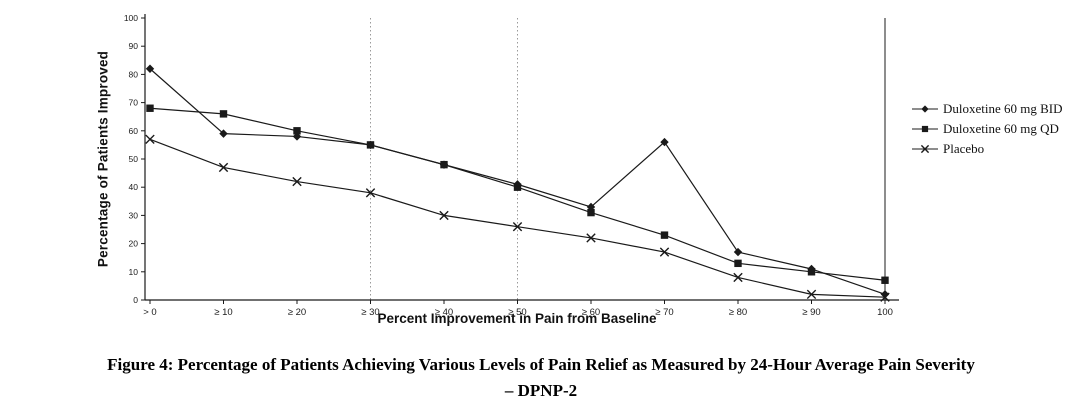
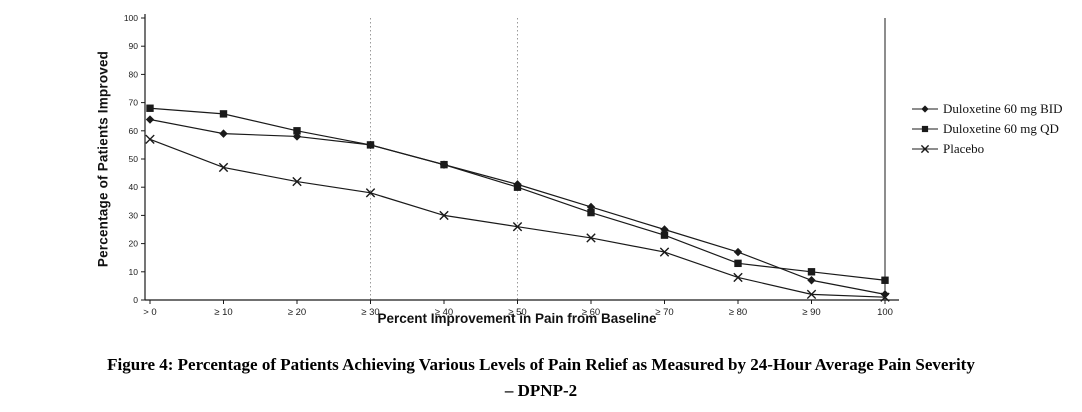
Duloxetine 60 mg BID/> 0: 82 -> 64
Duloxetine 60 mg BID/≥ 70: 56 -> 25
Duloxetine 60 mg BID/≥ 90: 11 -> 7
